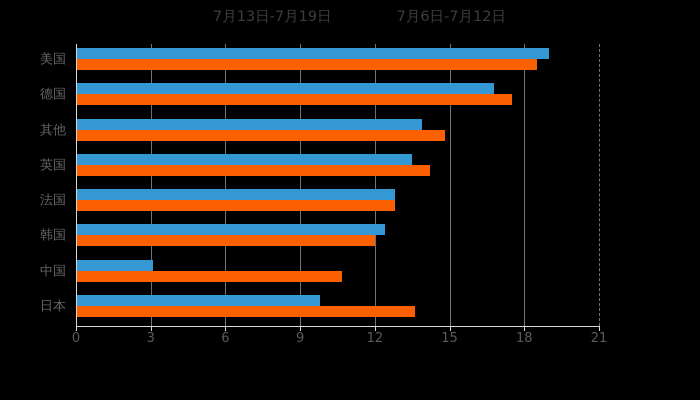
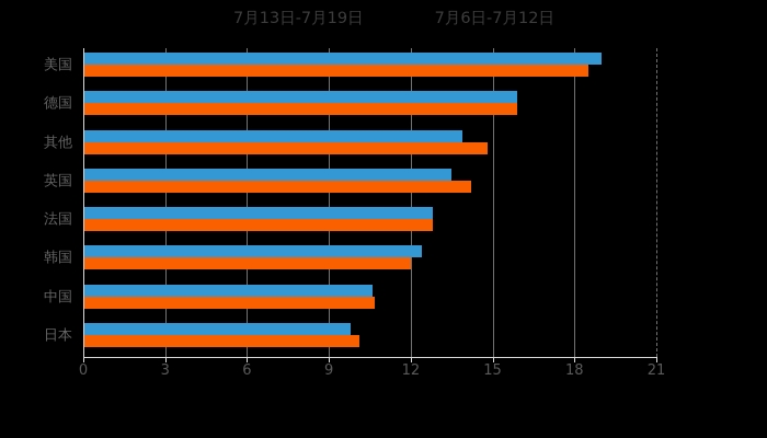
7月13日-7月19日/德国: 16.8 -> 15.9
7月6日-7月12日/德国: 17.5 -> 15.9
7月13日-7月19日/中国: 3.1 -> 10.6
7月6日-7月12日/日本: 13.6 -> 10.1
